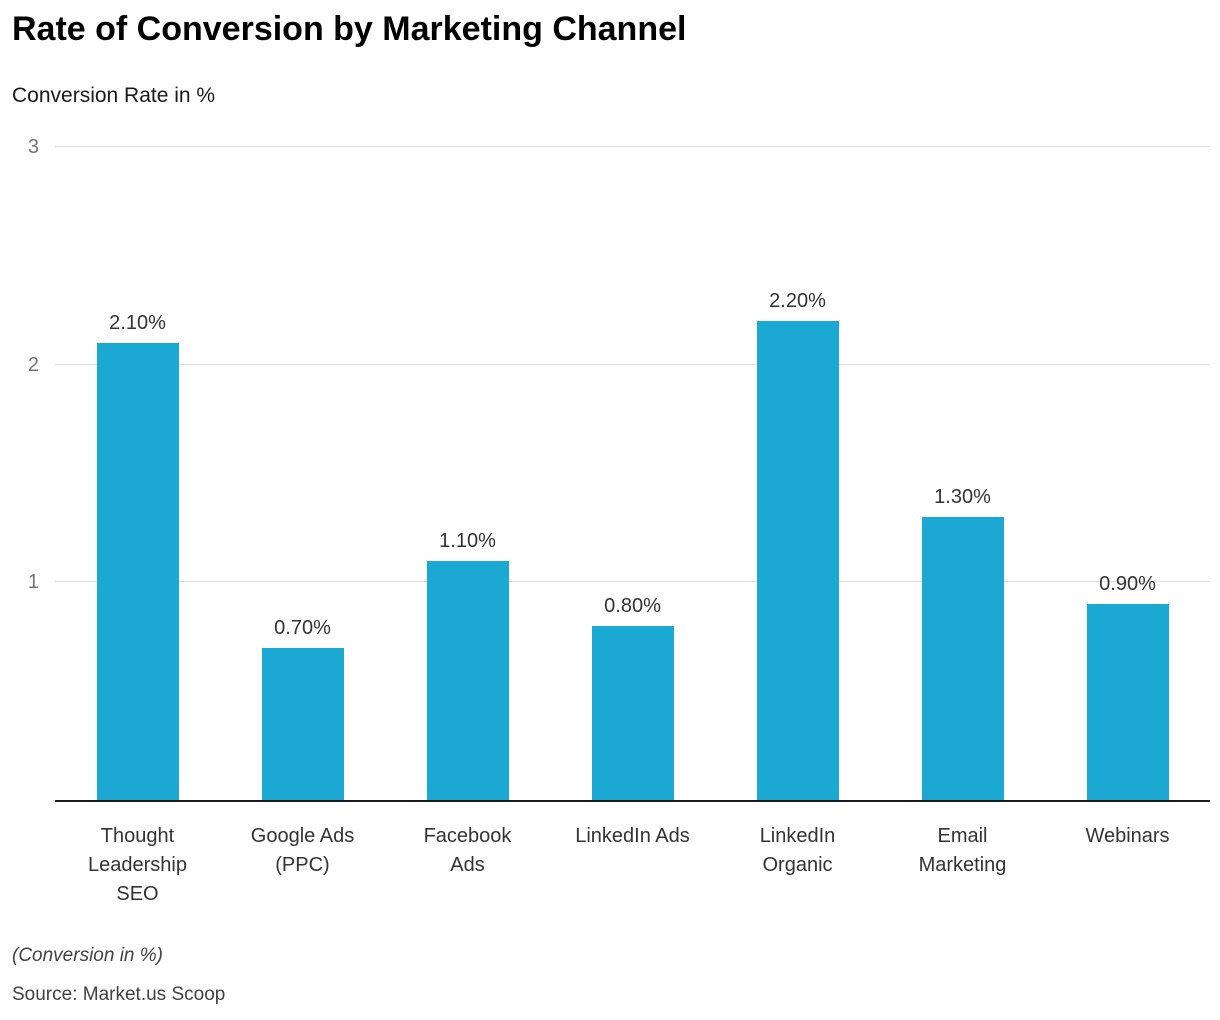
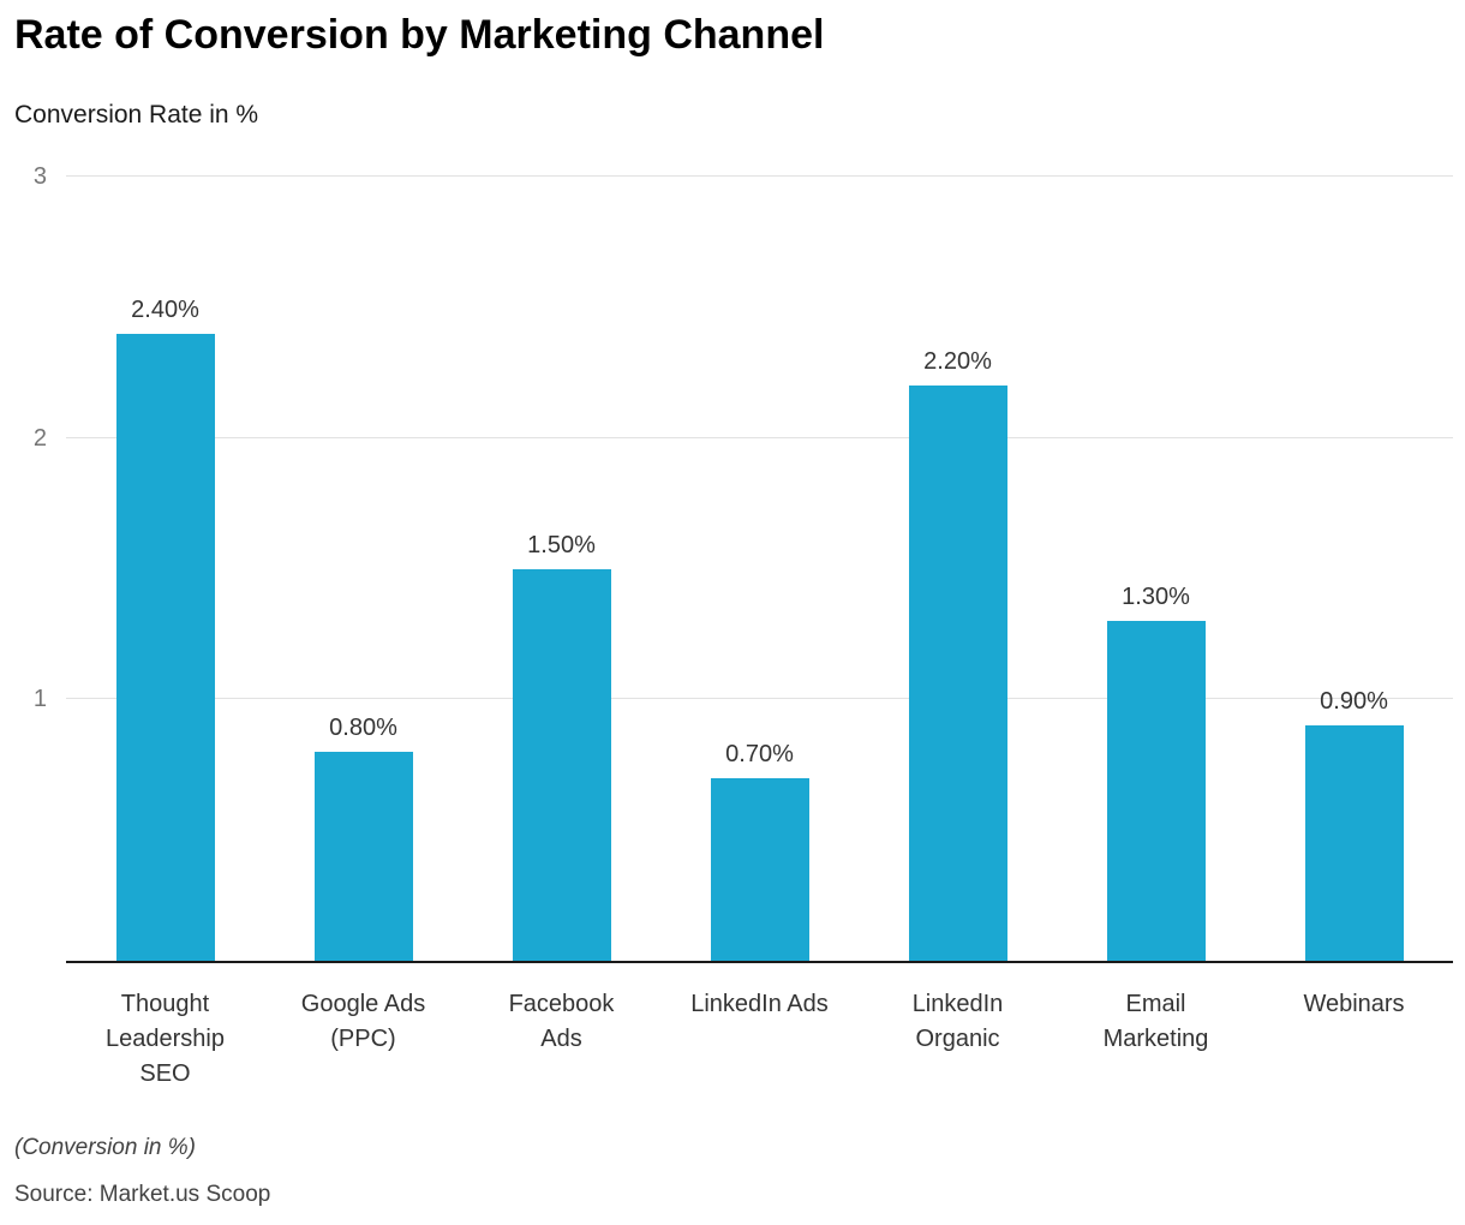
Thought Leadership SEO: 2.10% -> 2.40%
Google Ads (PPC): 0.70% -> 0.80%
Facebook Ads: 1.10% -> 1.50%
LinkedIn Ads: 0.80% -> 0.70%
